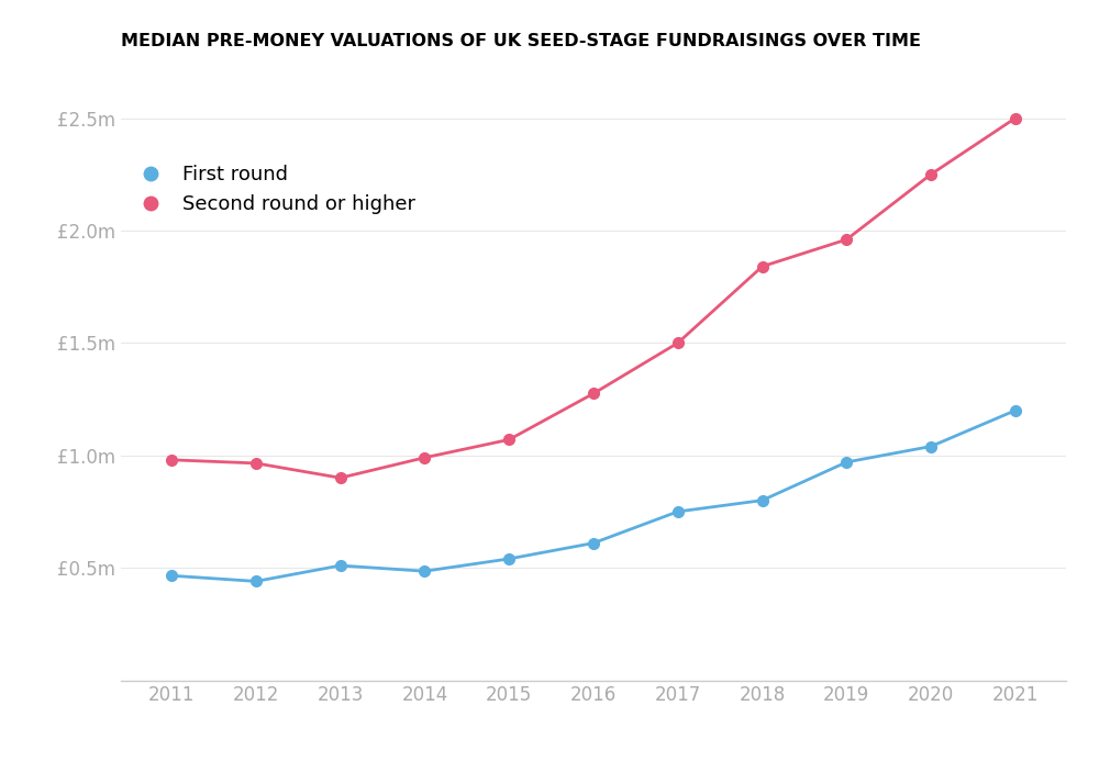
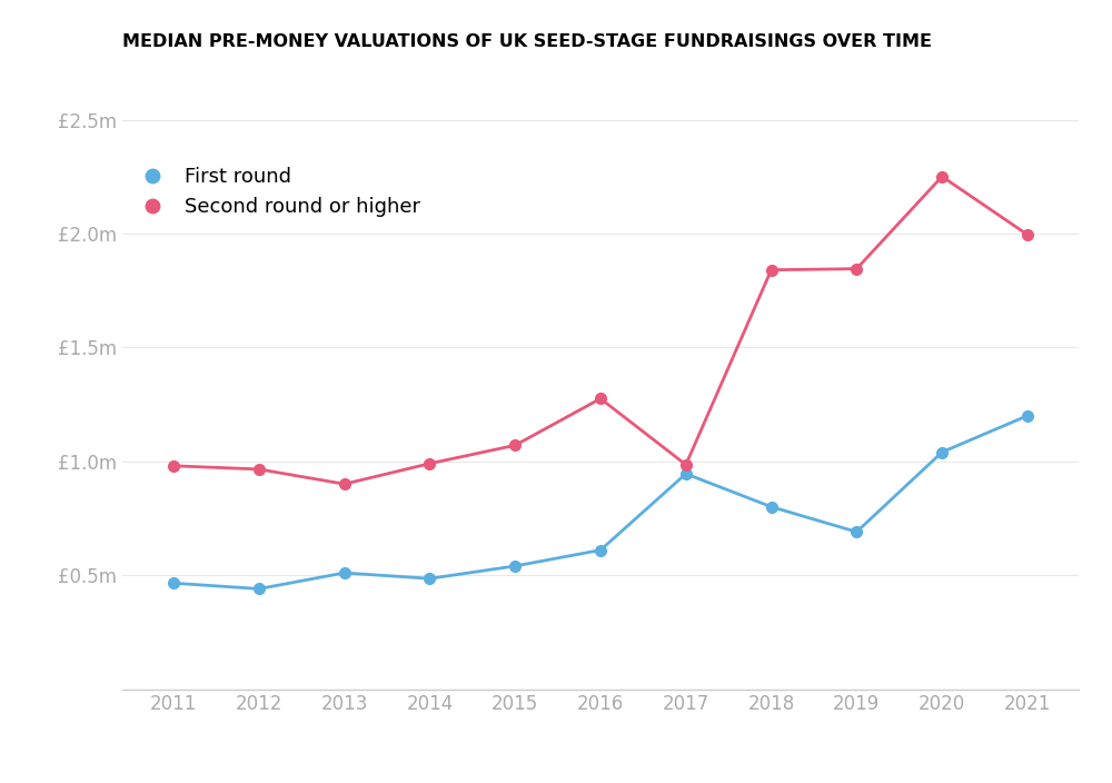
First round/2017: £0.750m -> £0.945m
Second round or higher/2017: £1.500m -> £0.985m
First round/2019: £0.970m -> £0.690m
Second round or higher/2019: £1.960m -> £1.845m
Second round or higher/2021: £2.500m -> £1.995m
